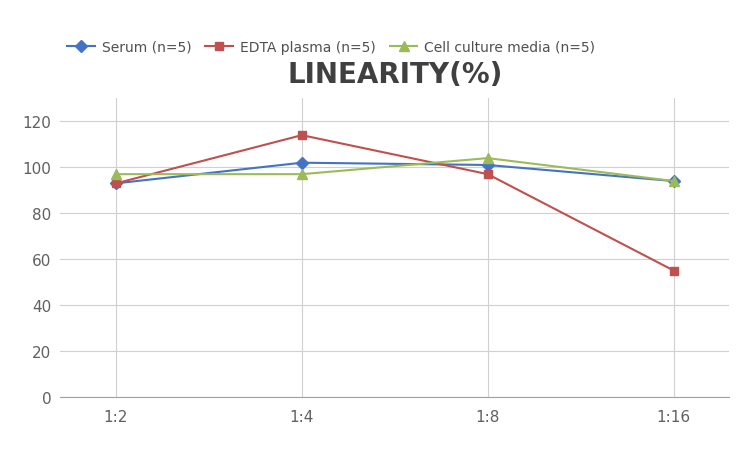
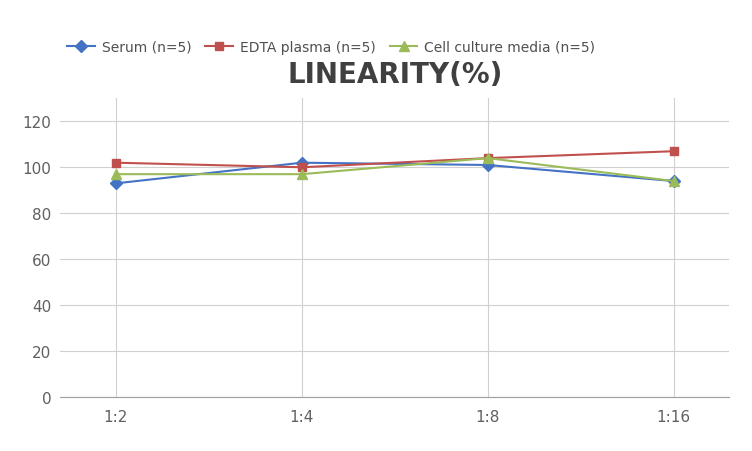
EDTA plasma (n=5)/1:2: 93 -> 102
EDTA plasma (n=5)/1:4: 114 -> 100
EDTA plasma (n=5)/1:8: 97 -> 104
EDTA plasma (n=5)/1:16: 55 -> 107
